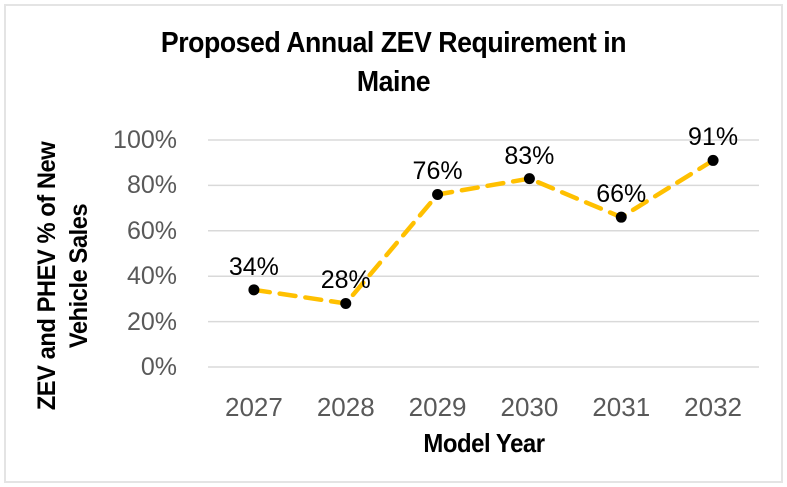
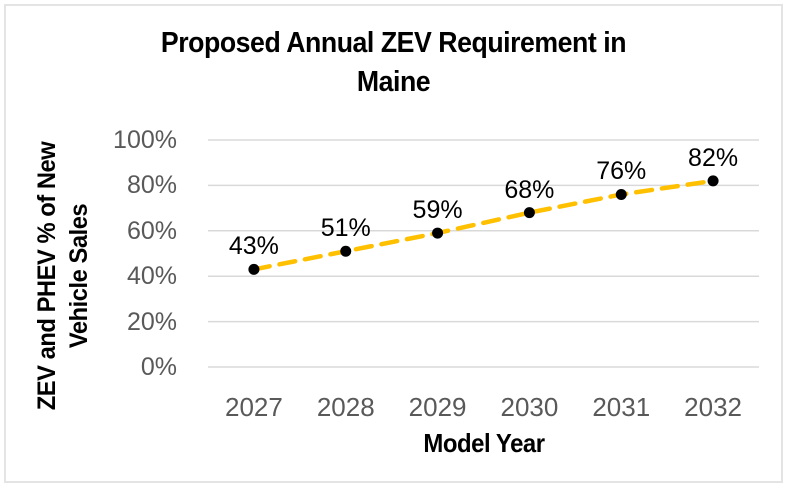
2027: 34% -> 43%
2028: 28% -> 51%
2029: 76% -> 59%
2030: 83% -> 68%
2031: 66% -> 76%
2032: 91% -> 82%
